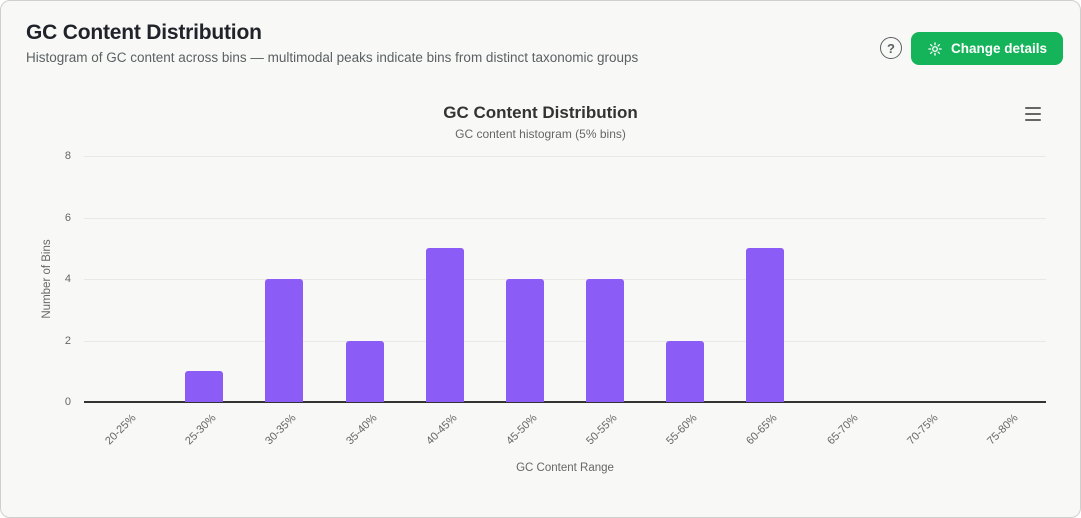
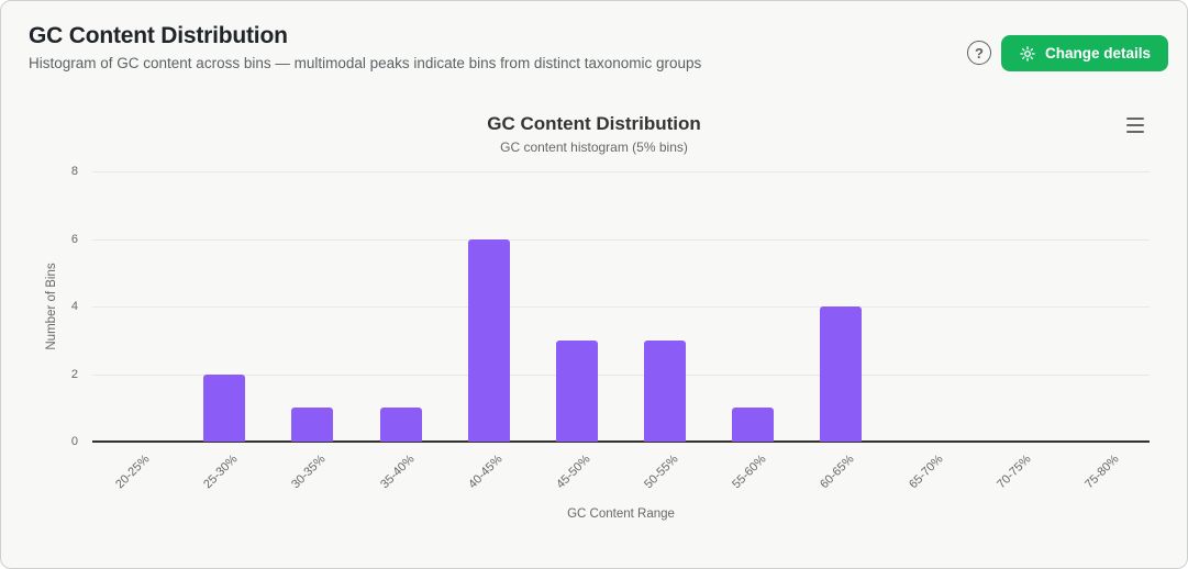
25-30%: 1 -> 2
30-35%: 4 -> 1
35-40%: 2 -> 1
40-45%: 5 -> 6
45-50%: 4 -> 3
50-55%: 4 -> 3
55-60%: 2 -> 1
60-65%: 5 -> 4
